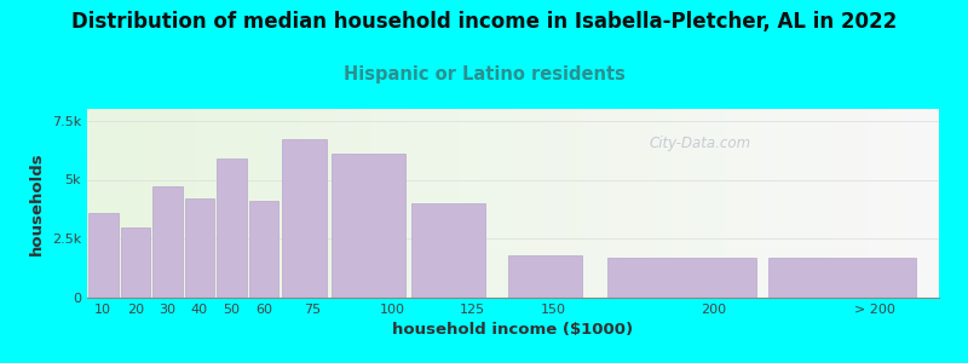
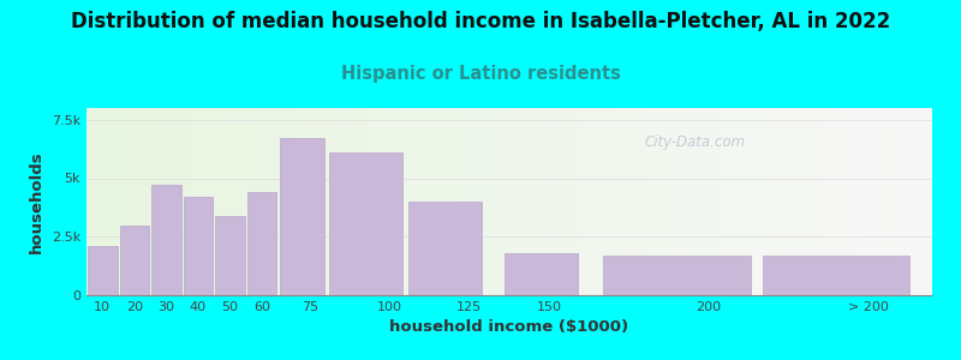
10: 3.6k -> 2.1k
50: 5.9k -> 3.4k
60: 4.1k -> 4.4k
